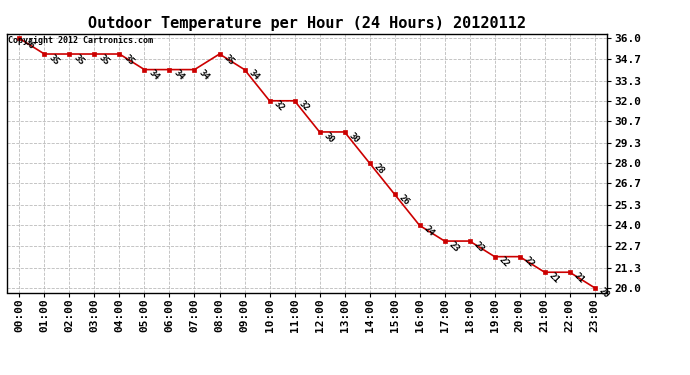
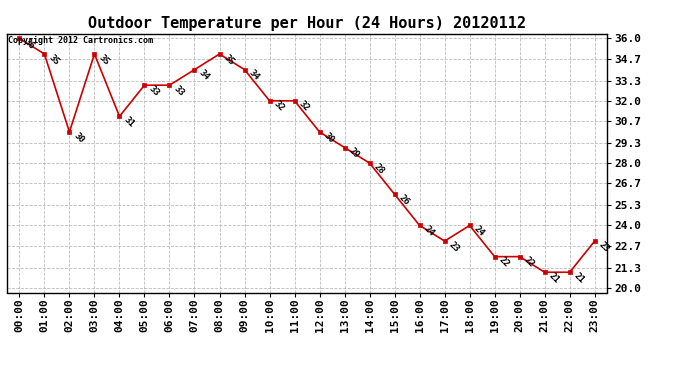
02:00: 35 -> 30
04:00: 35 -> 31
05:00: 34 -> 33
06:00: 34 -> 33
13:00: 30 -> 29
18:00: 23 -> 24
23:00: 20 -> 23
